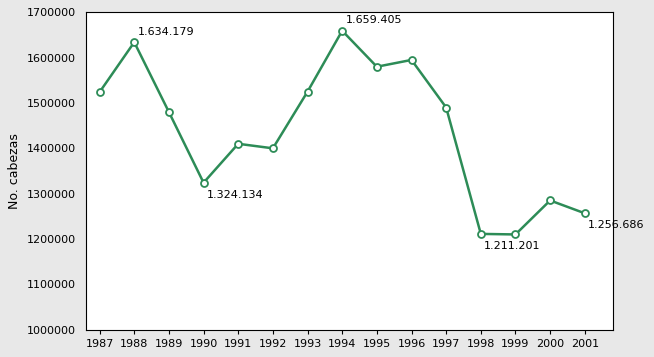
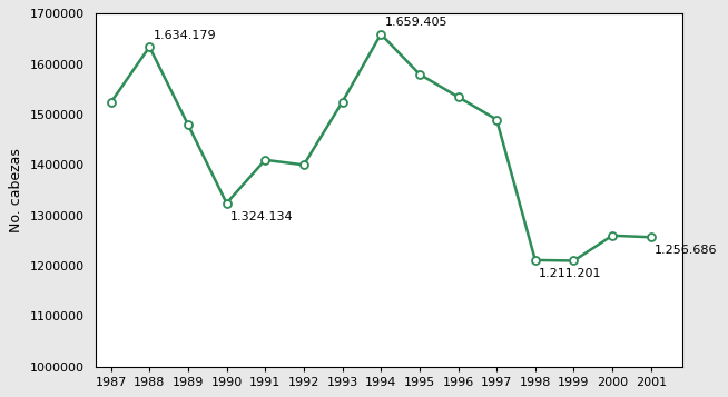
1996: 1595000 -> 1535000
2000: 1285000 -> 1260000
